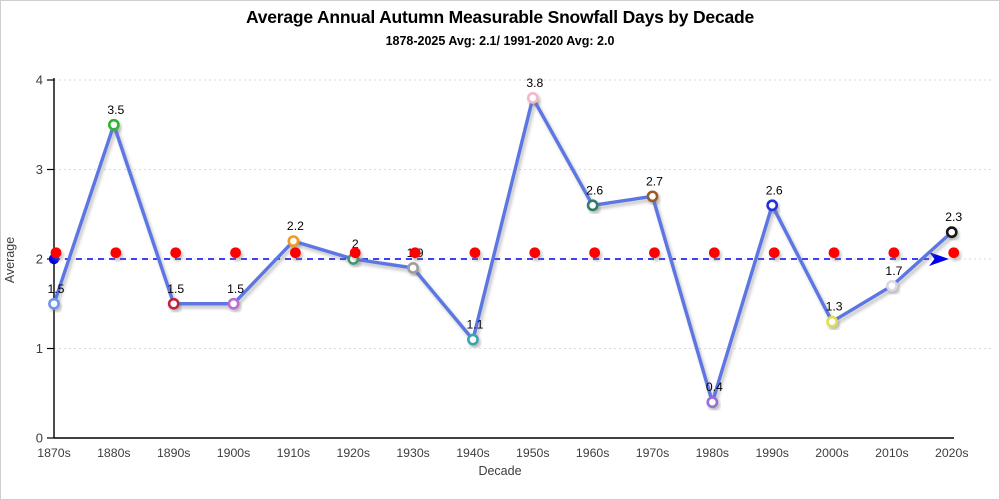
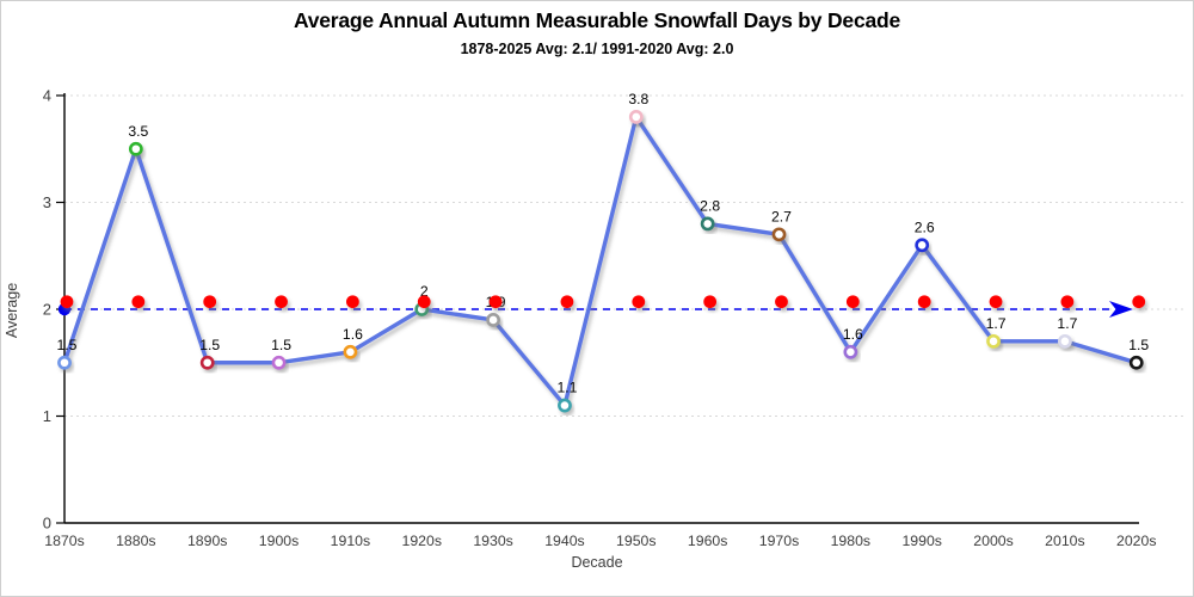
1910s: 2.2 -> 1.6
1960s: 2.6 -> 2.8
1980s: 0.4 -> 1.6
2000s: 1.3 -> 1.7
2020s: 2.3 -> 1.5
